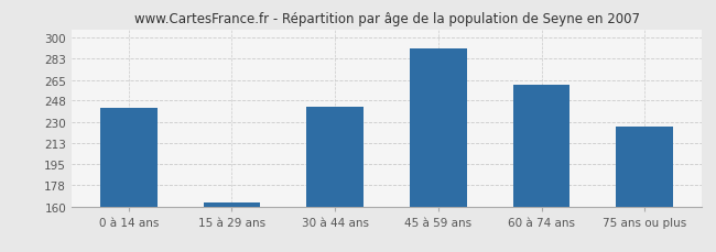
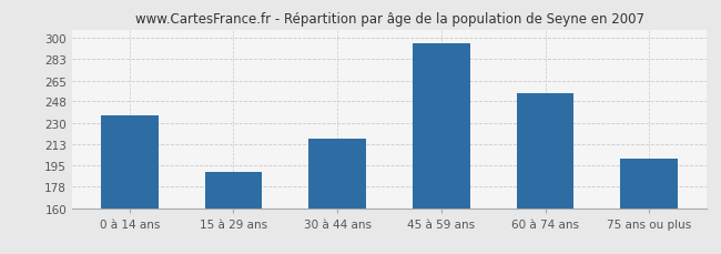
0 à 14 ans: 242 -> 236
15 à 29 ans: 163 -> 190
30 à 44 ans: 243 -> 217
45 à 59 ans: 291 -> 296
60 à 74 ans: 261 -> 255
75 ans ou plus: 226 -> 201
